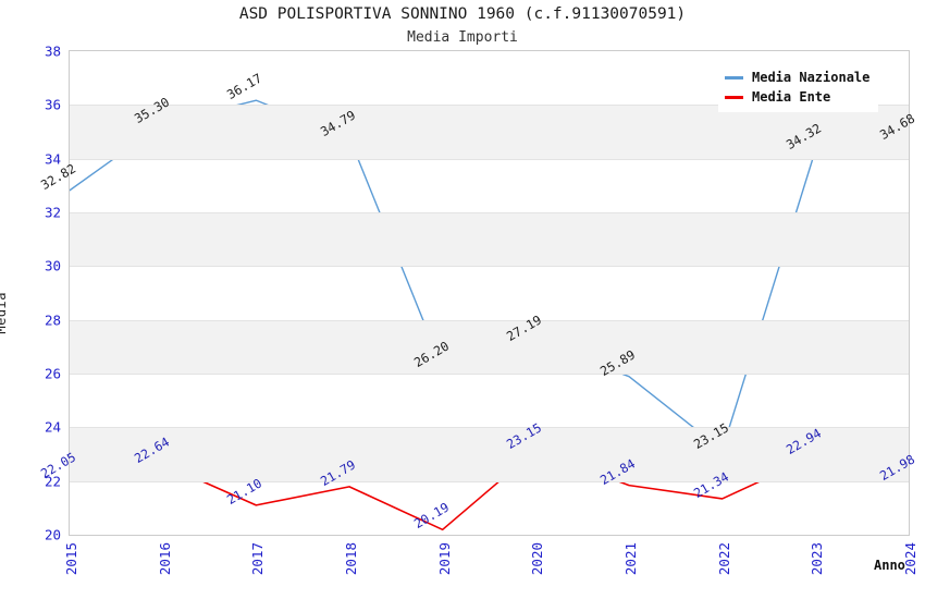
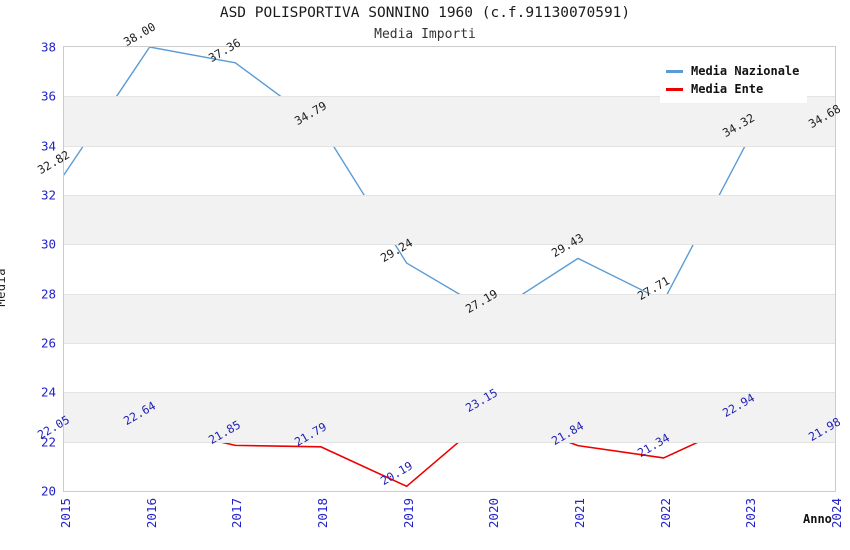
Media Nazionale/2016: 35.30 -> 38.00
Media Nazionale/2017: 36.17 -> 37.36
Media Ente/2017: 21.10 -> 21.85
Media Nazionale/2019: 26.20 -> 29.24
Media Nazionale/2021: 25.89 -> 29.43
Media Nazionale/2022: 23.15 -> 27.71
